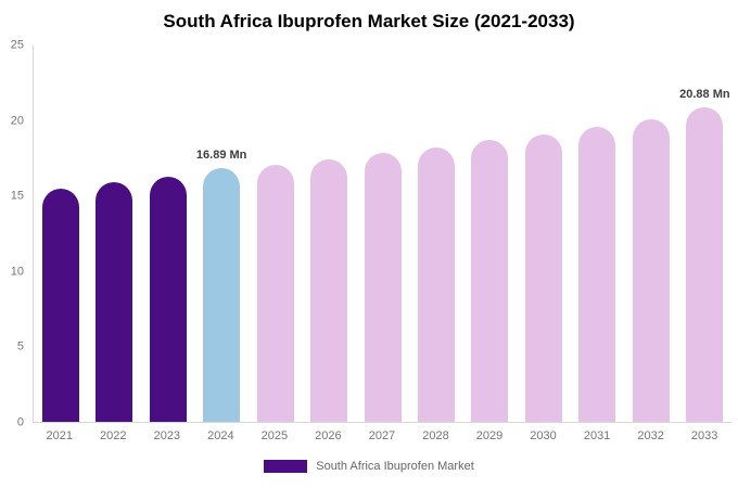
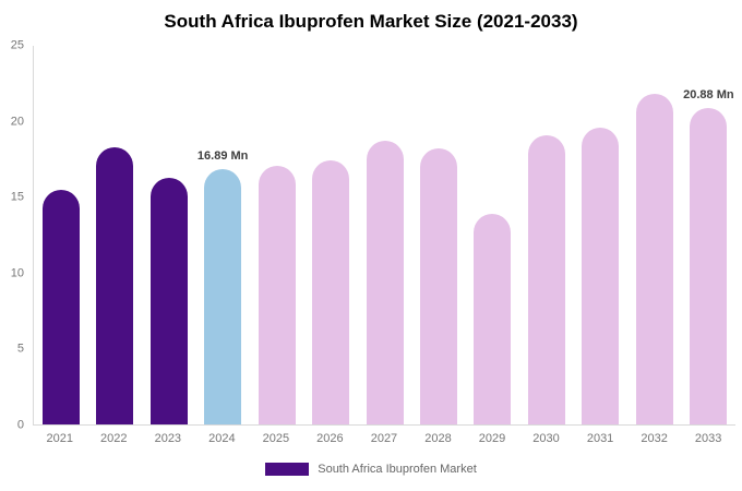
2022: 15.9 -> 18.3
2027: 17.9 -> 18.7
2029: 18.7 -> 13.9
2032: 20.1 -> 21.8
